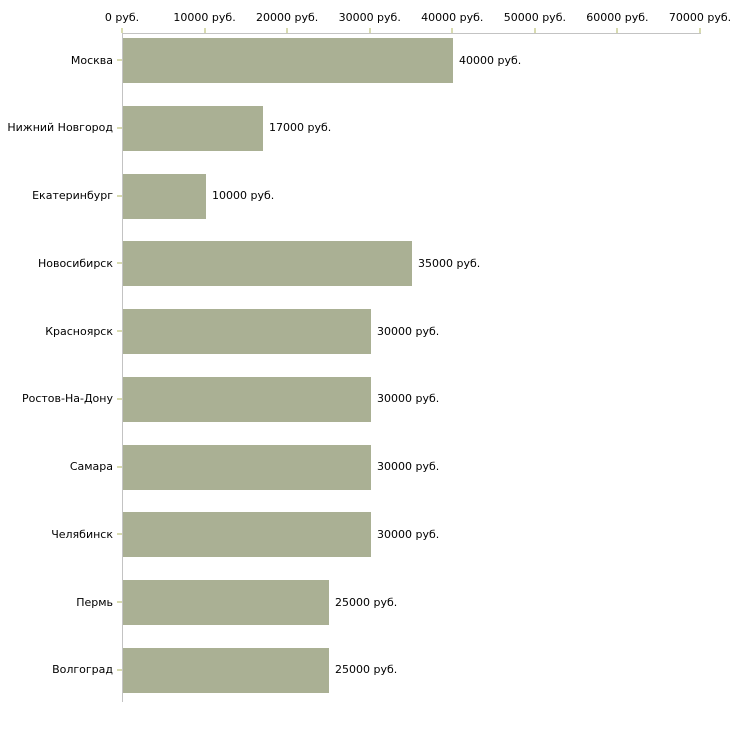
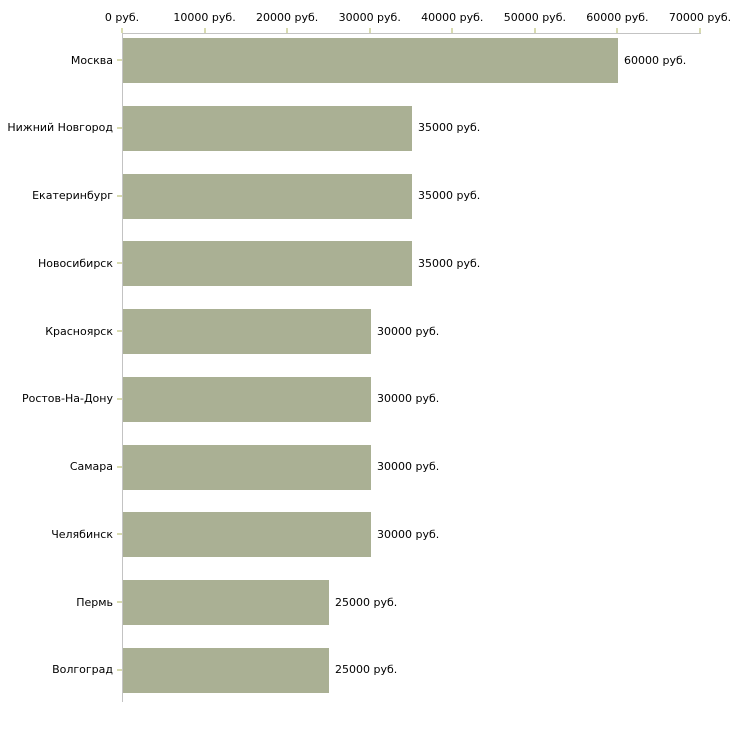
Москва: 40000 -> 60000
Нижний Новгород: 17000 -> 35000
Екатеринбург: 10000 -> 35000
